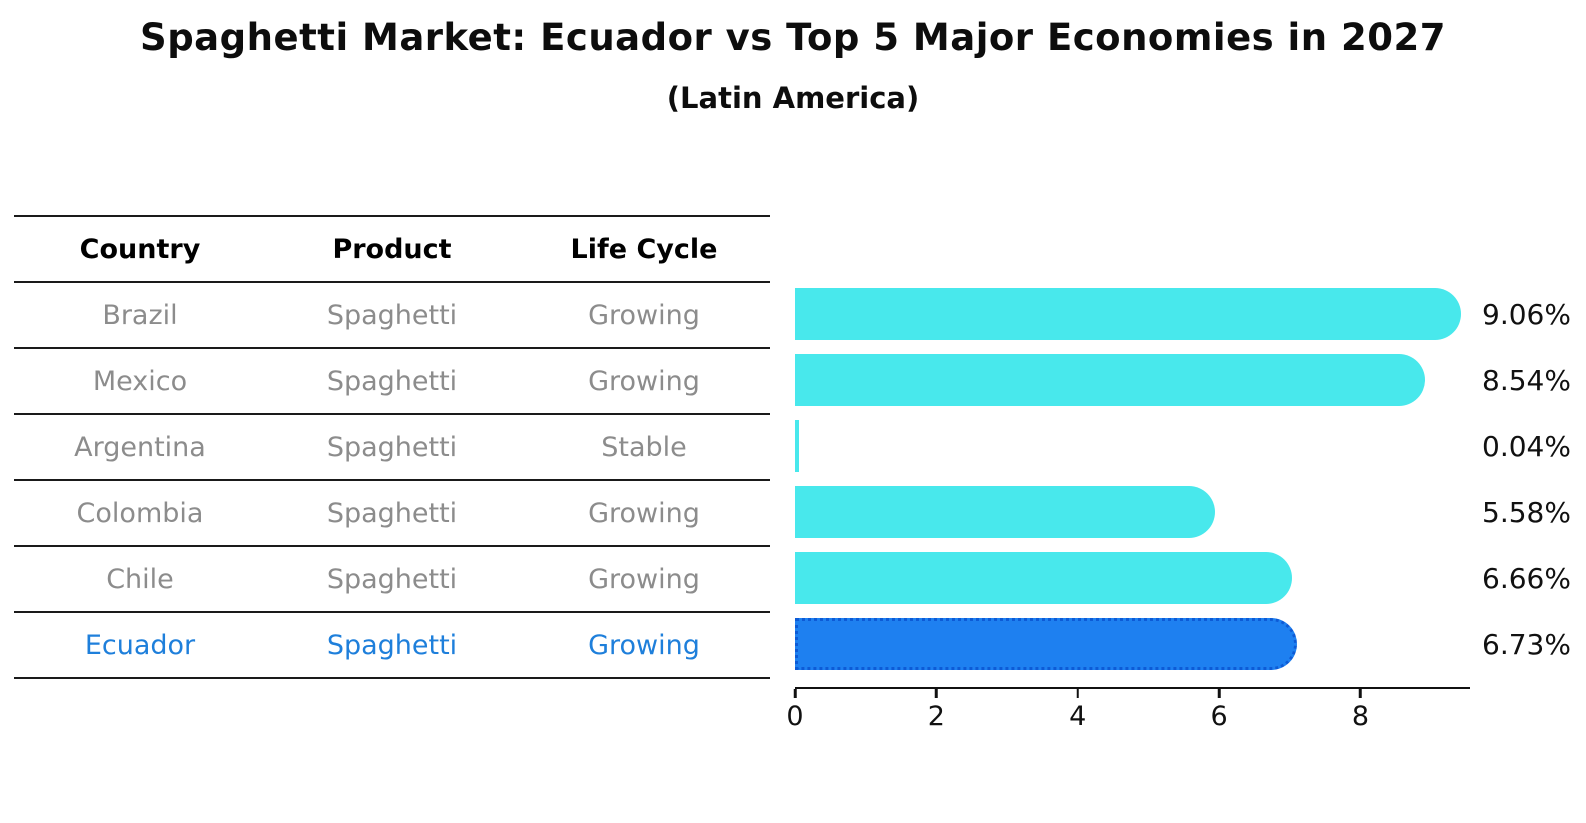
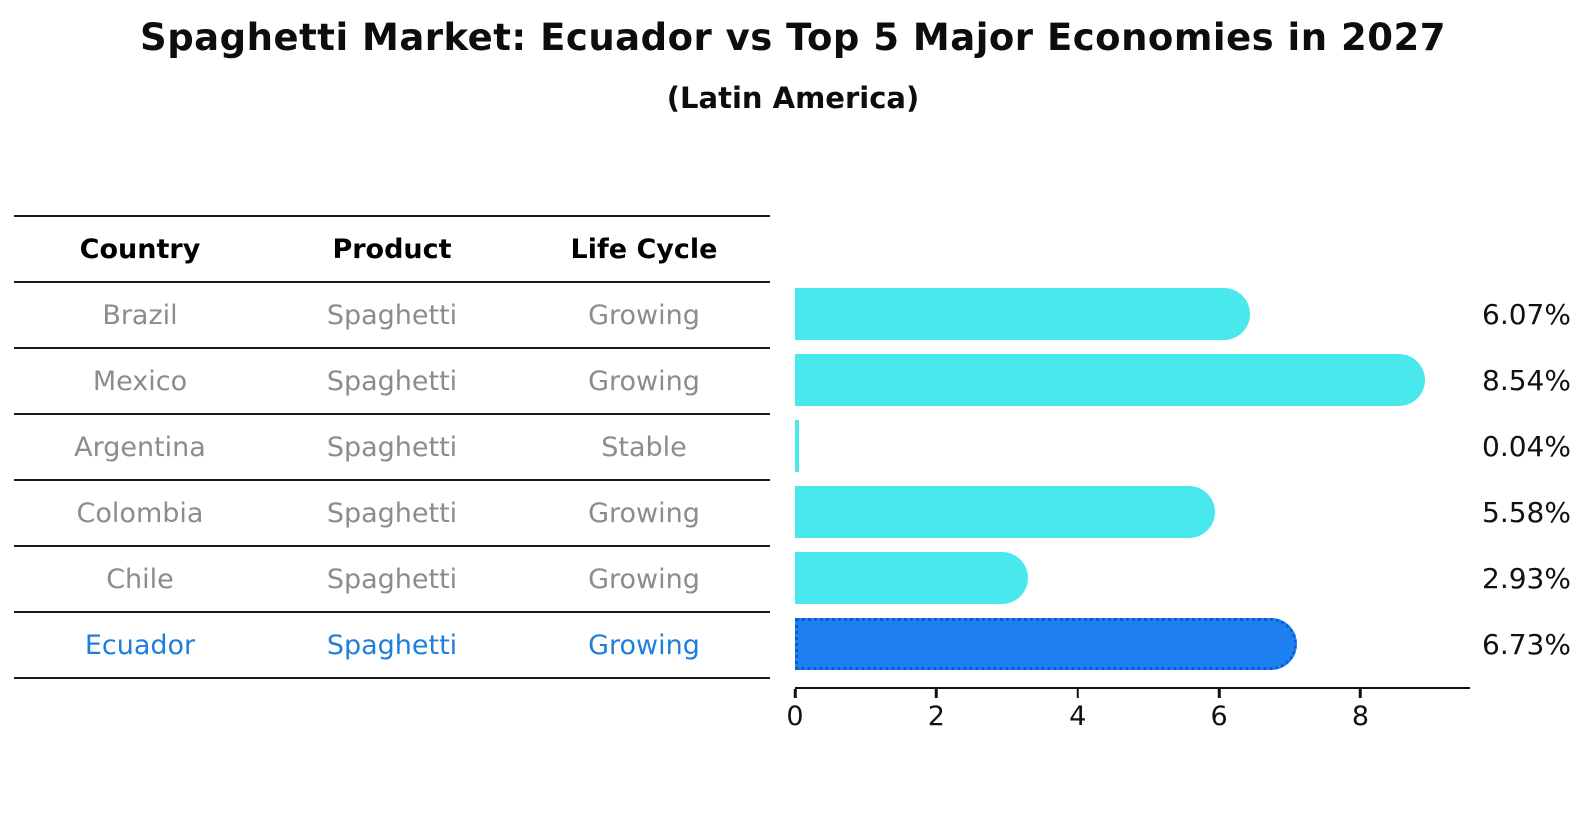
Brazil: 9.06% -> 6.07%
Chile: 6.66% -> 2.93%
